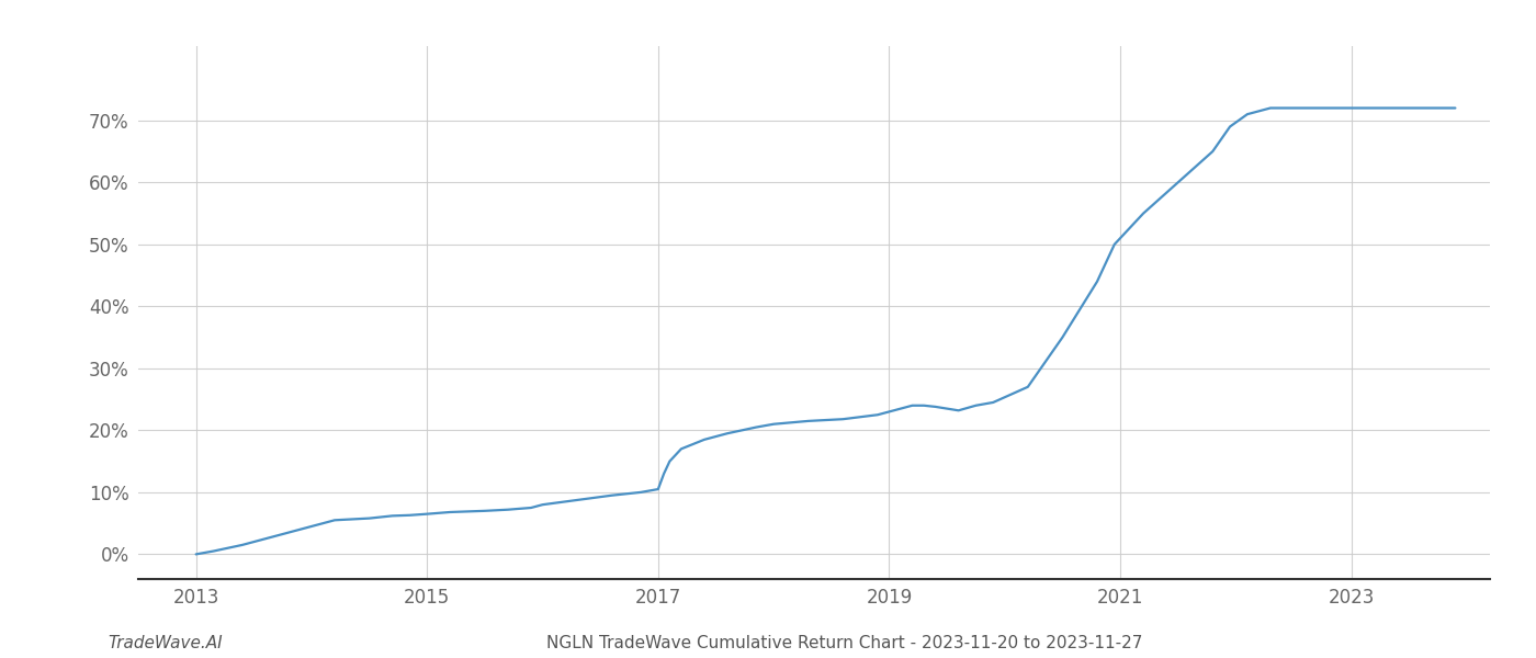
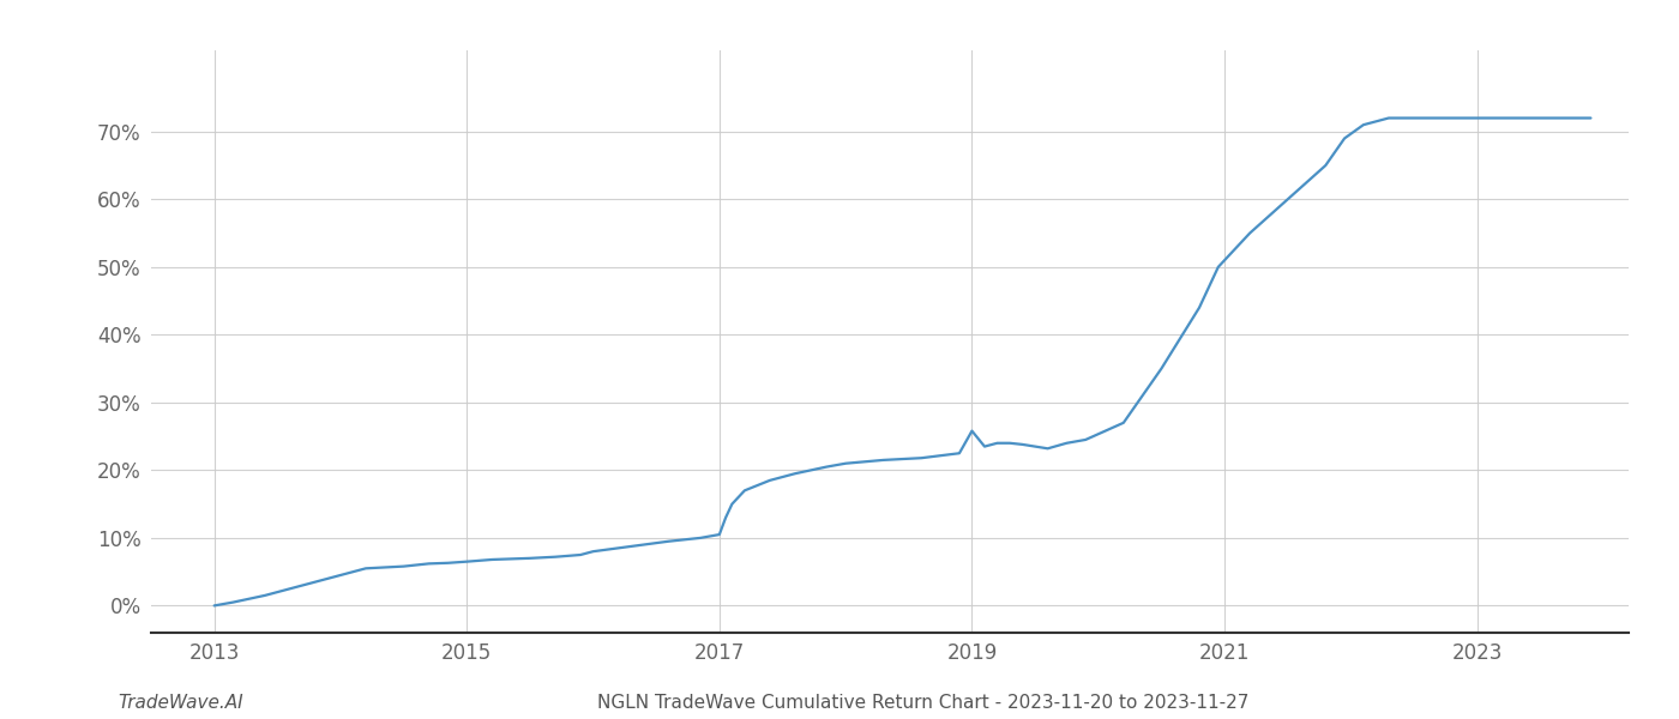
2019: 23.0% -> 25.8%
